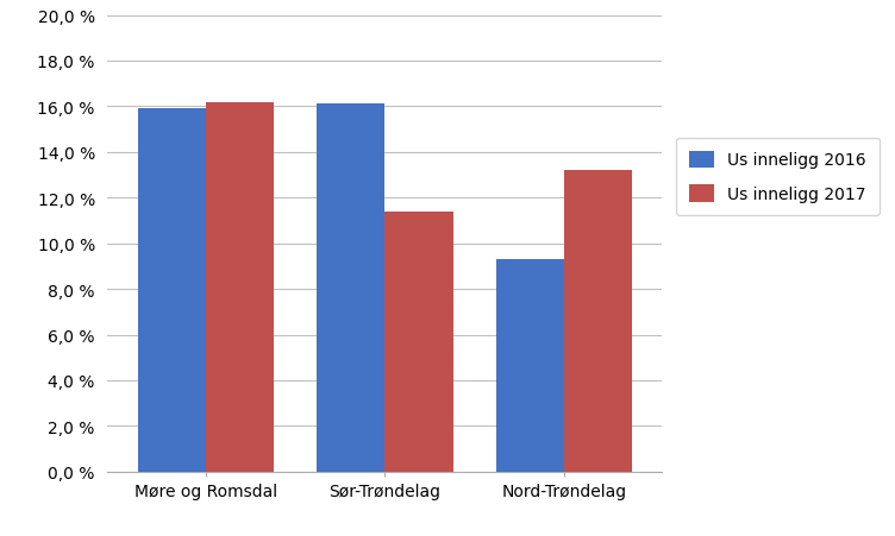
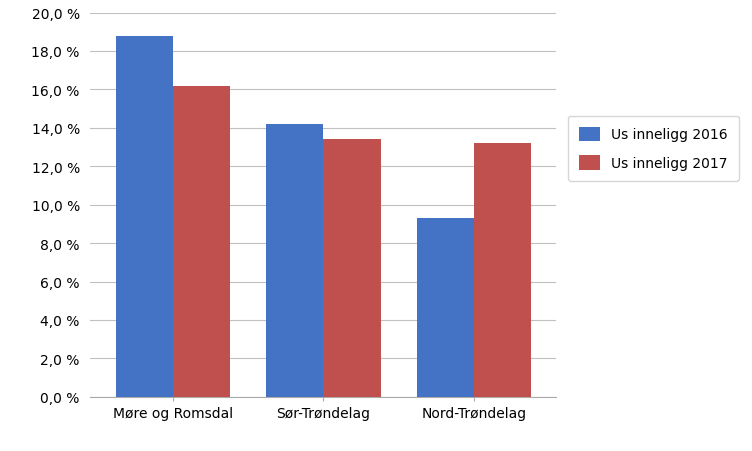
Us inneligg 2016/Møre og Romsdal: 15,9 % -> 18,8 %
Us inneligg 2016/Sør-Trøndelag: 16,1 % -> 14,2 %
Us inneligg 2017/Sør-Trøndelag: 11,4 % -> 13,4 %
